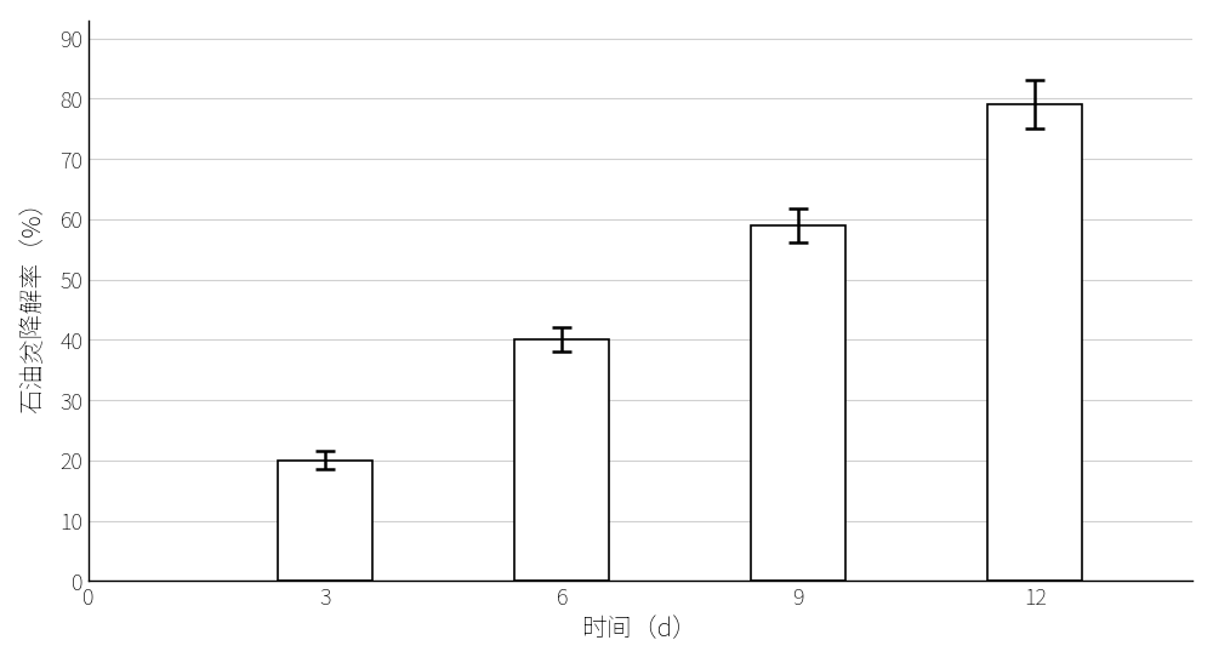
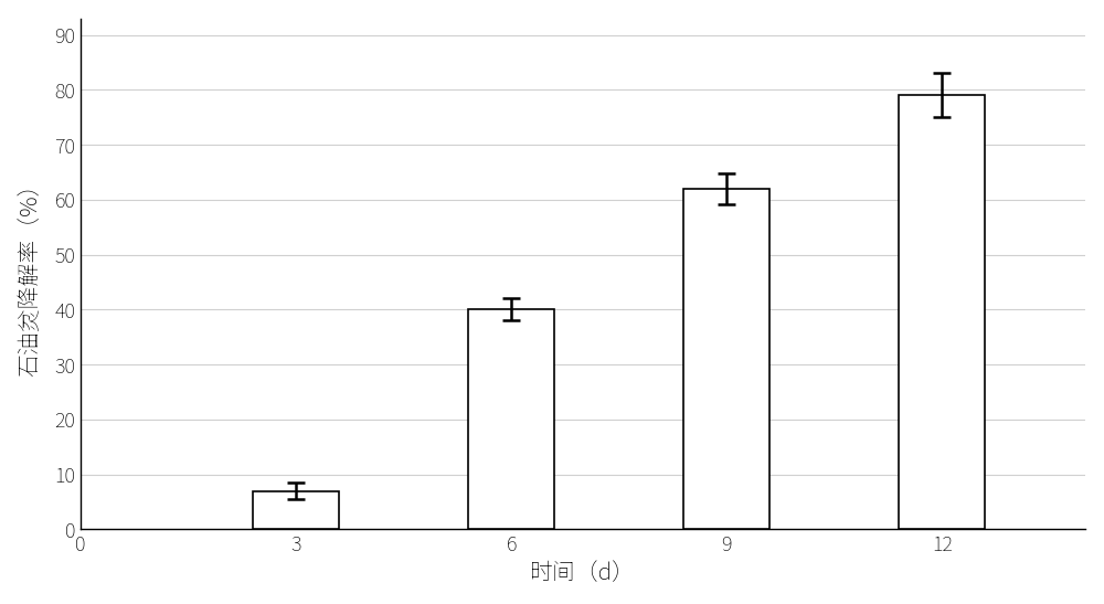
3: 20 -> 7
9: 59 -> 62
